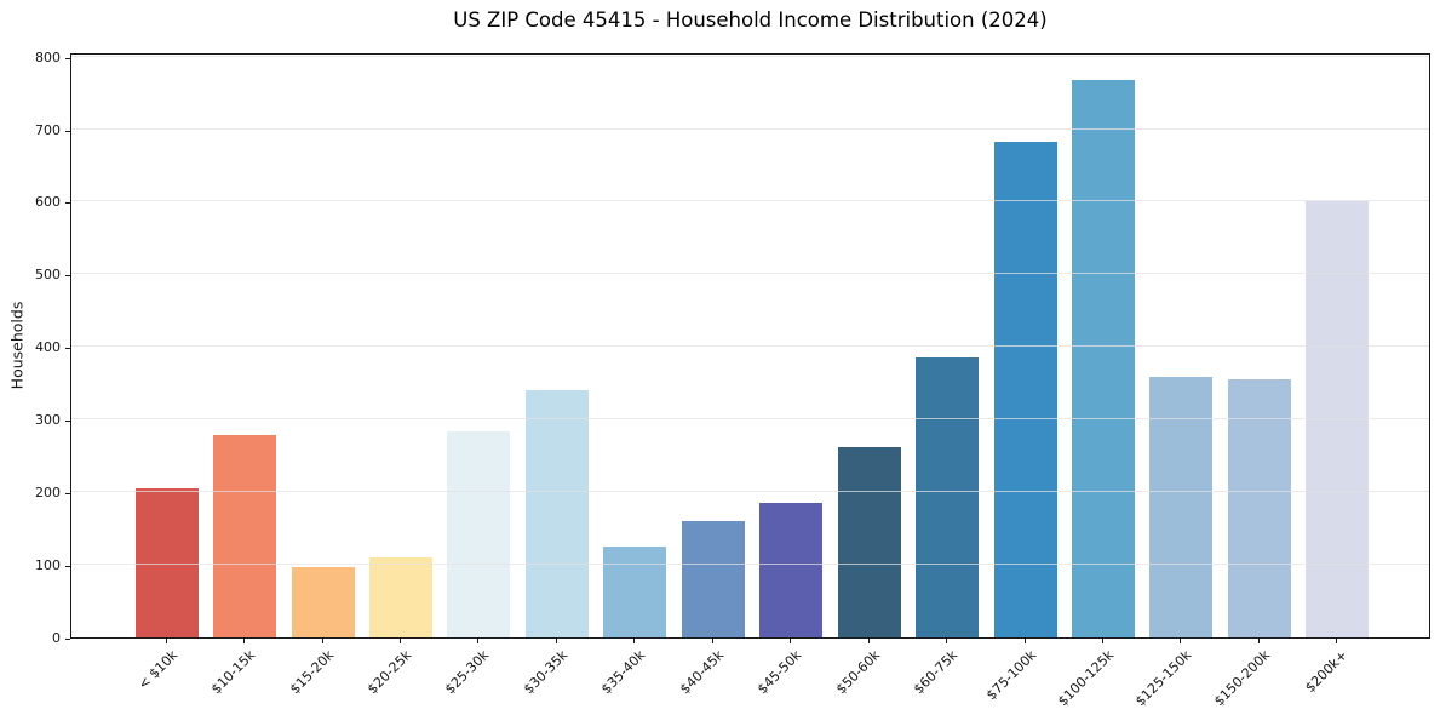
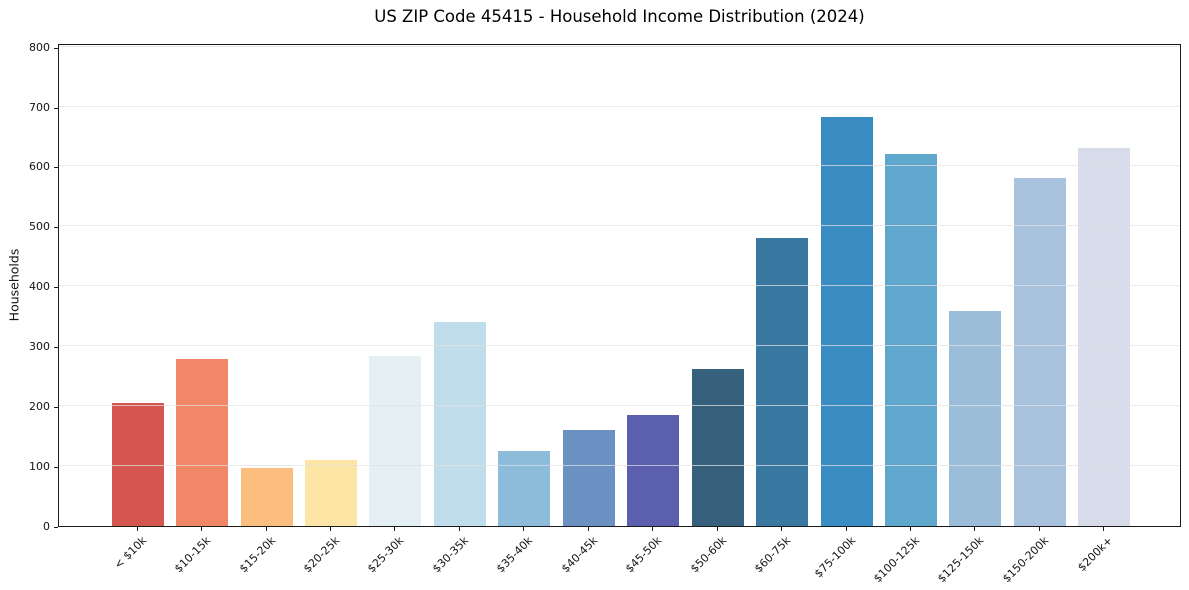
$60-75k: 380 -> 480
$100-125k: 770 -> 620
$150-200k: 360 -> 580
$200k+: 600 -> 630
